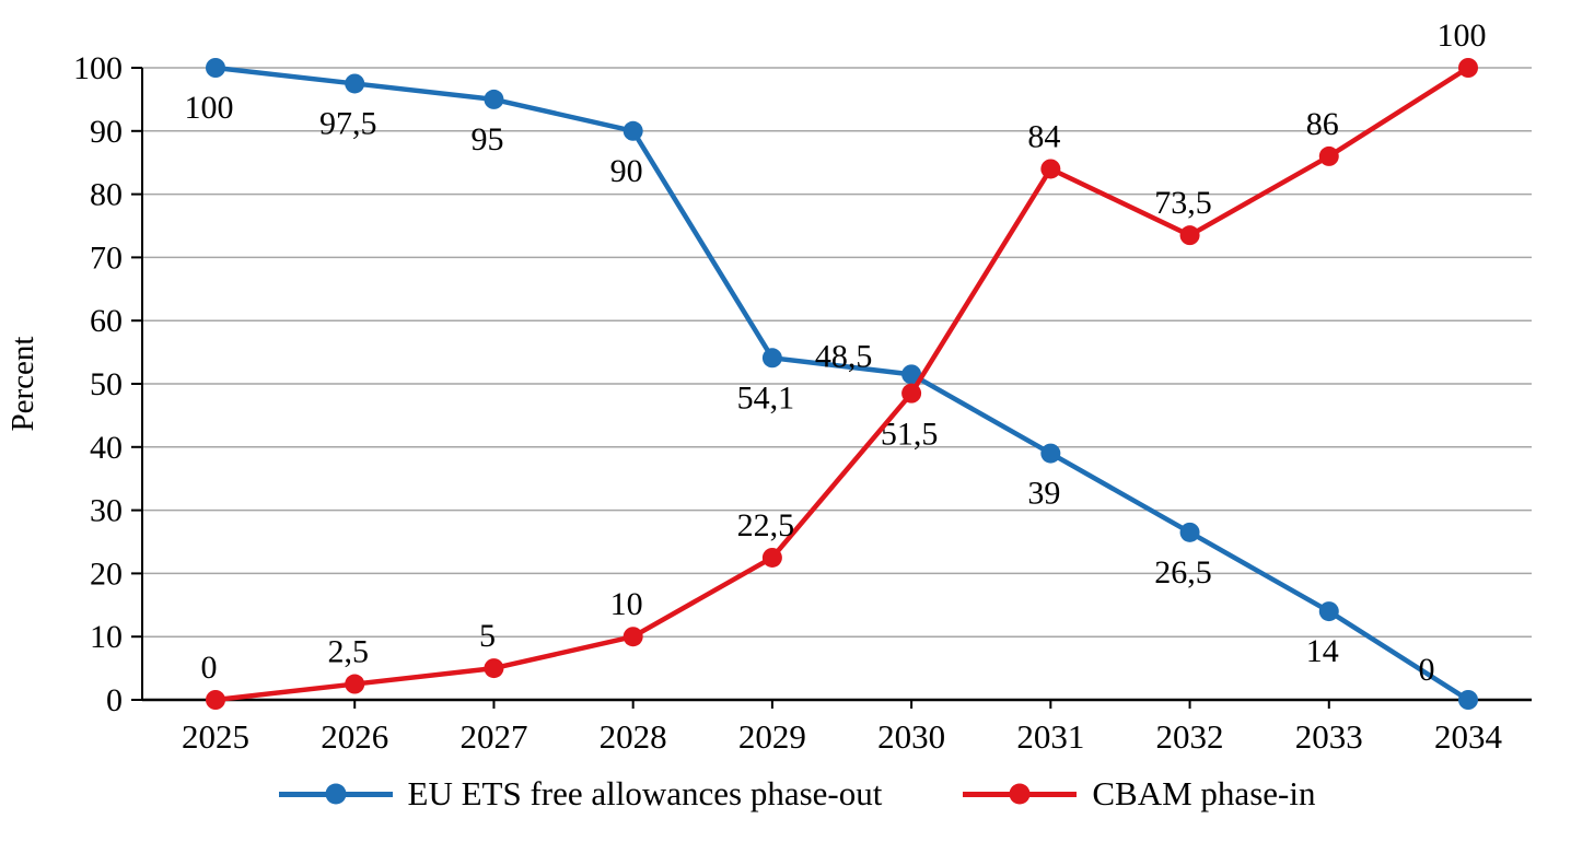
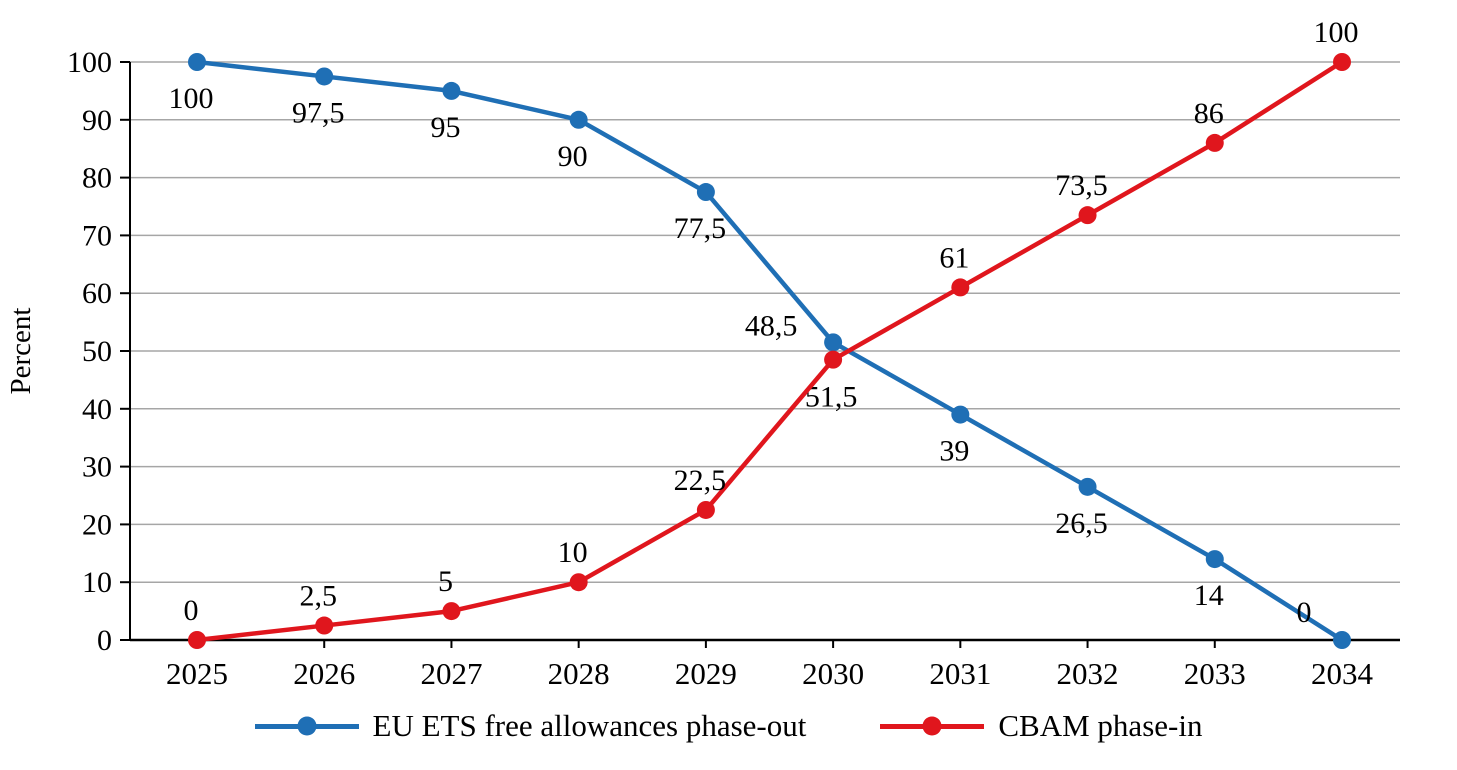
EU ETS free allowances phase-out/2029: 54,1 -> 77,5
CBAM phase-in/2031: 84 -> 61
